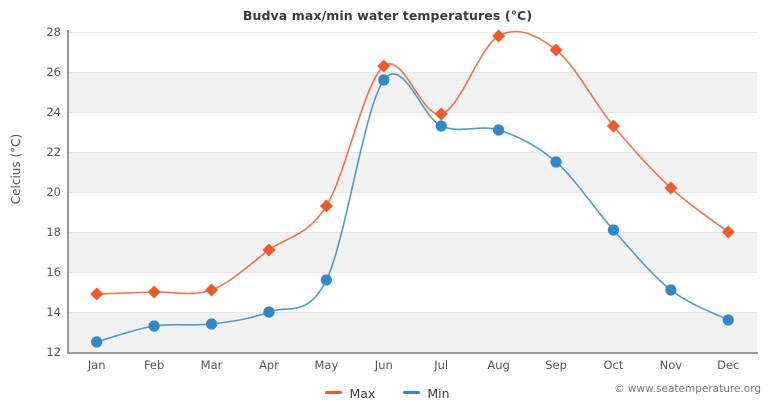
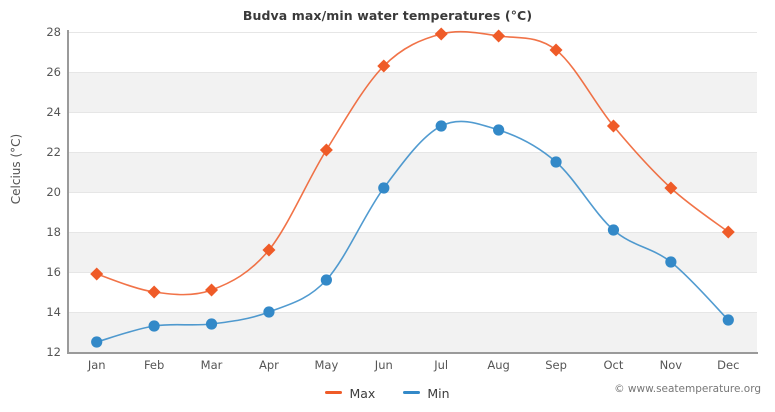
Max/Jan: 14.9 -> 15.9
Max/May: 19.3 -> 22.1
Min/Jun: 25.6 -> 20.2
Max/Jul: 23.9 -> 27.9
Min/Nov: 15.1 -> 16.5
